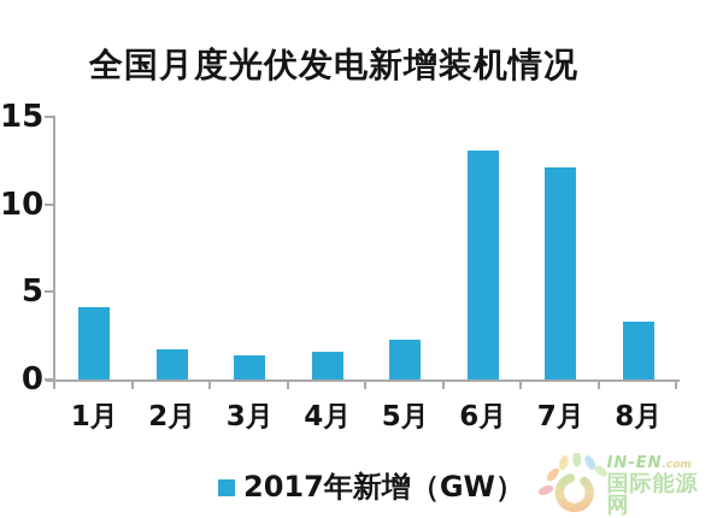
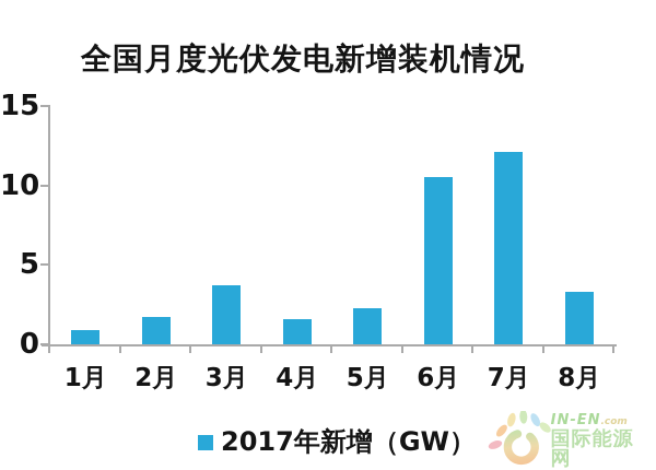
1月: 4.1 -> 0.9
3月: 1.4 -> 3.7
6月: 13.1 -> 10.5
